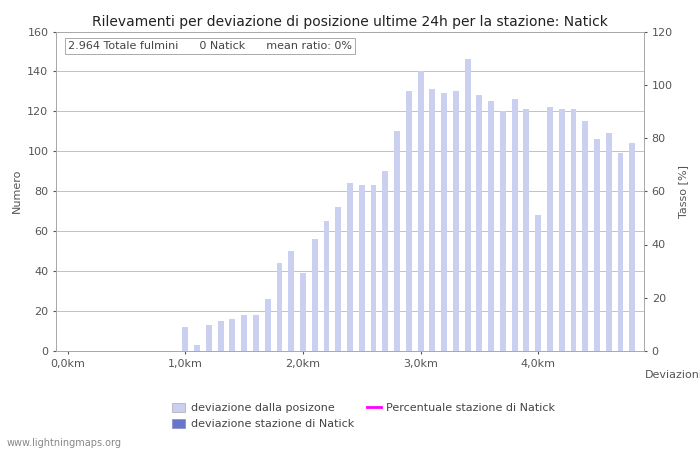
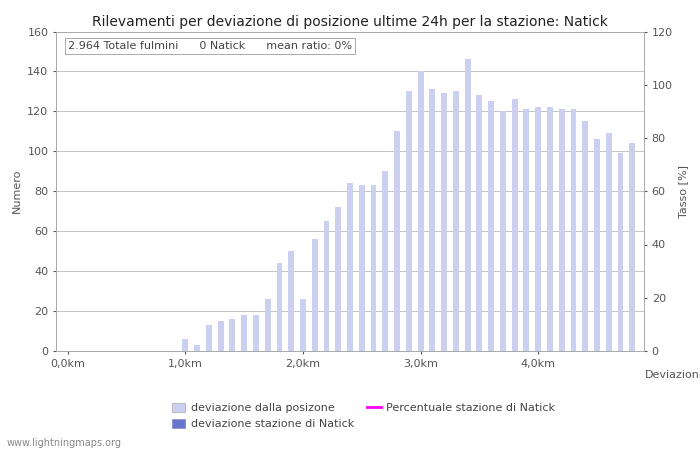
1,0km: 12 -> 6
2,0km: 39 -> 26
4,0km: 68 -> 122
